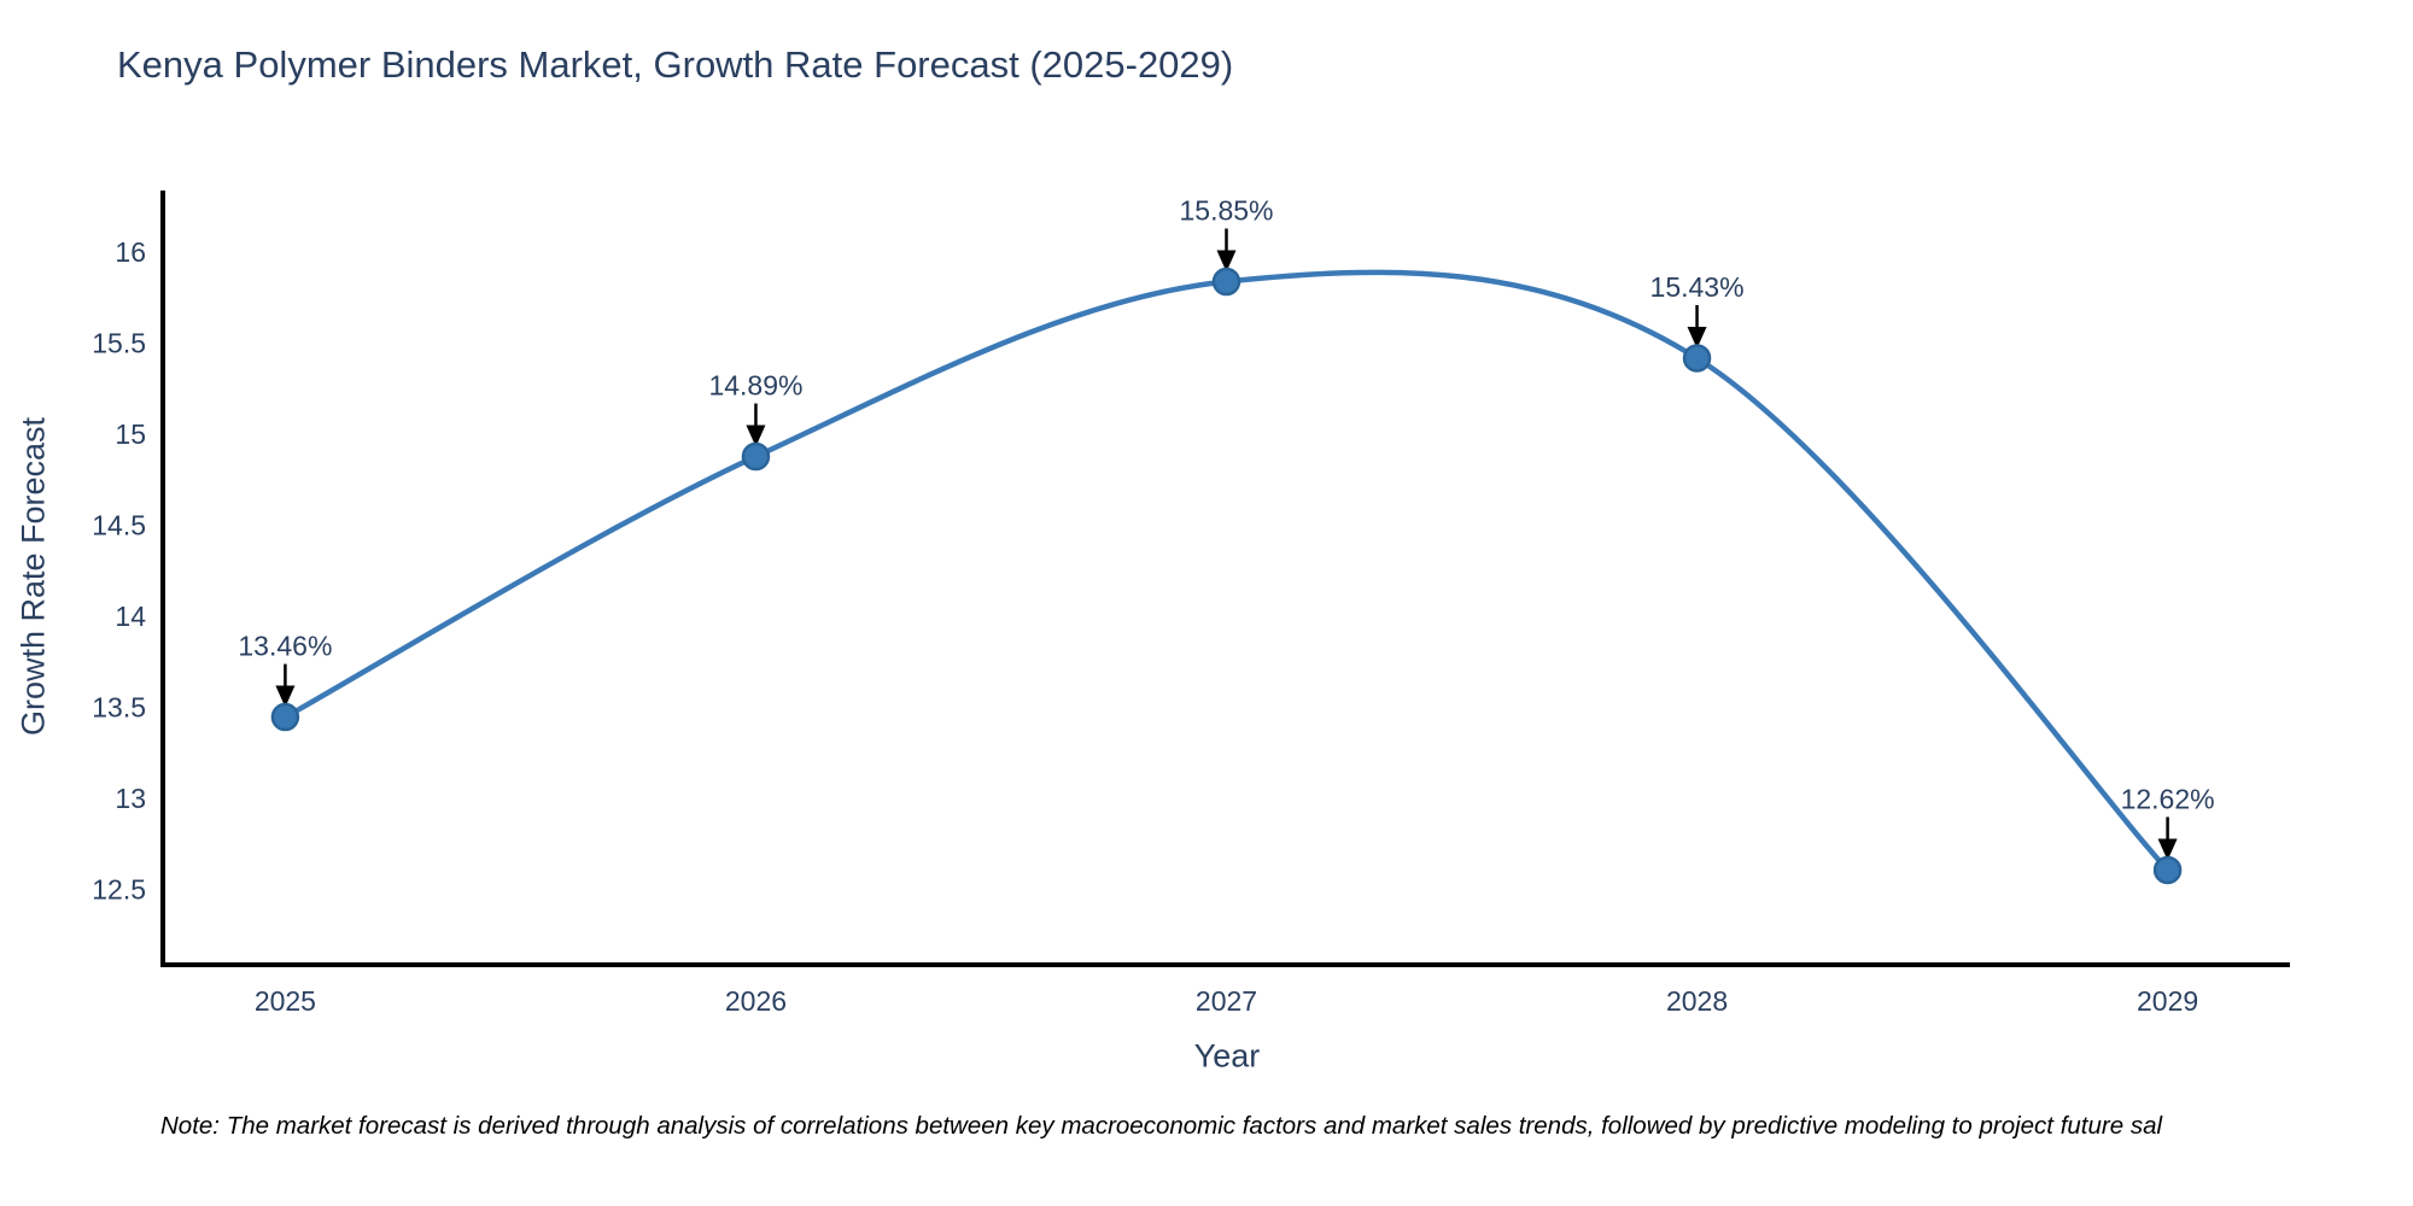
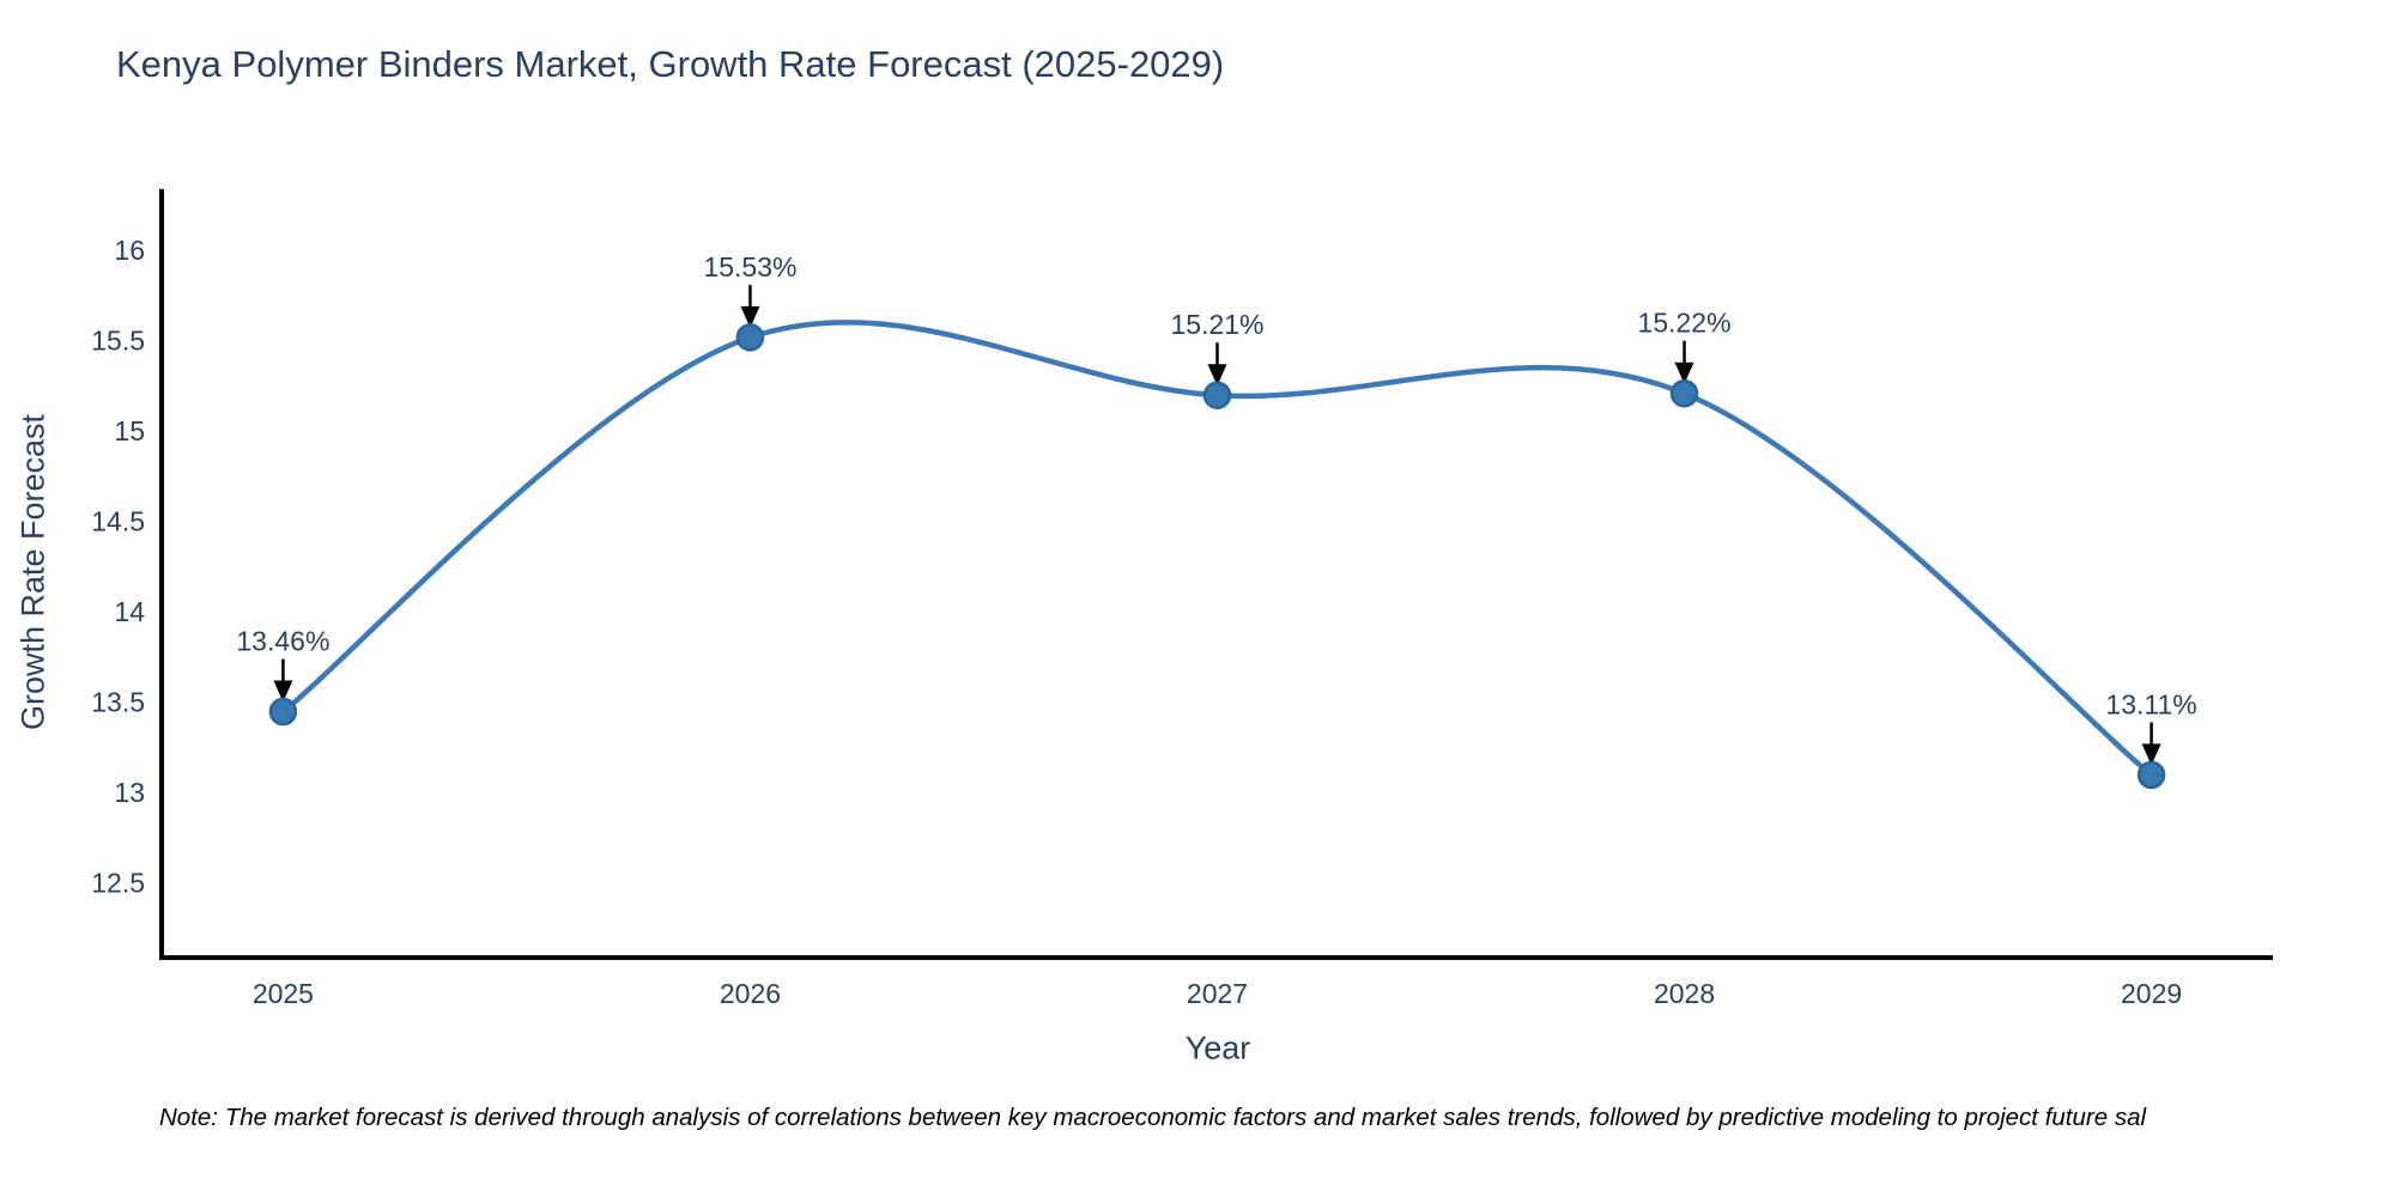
2026: 14.89% -> 15.53%
2027: 15.85% -> 15.21%
2028: 15.43% -> 15.22%
2029: 12.62% -> 13.11%
